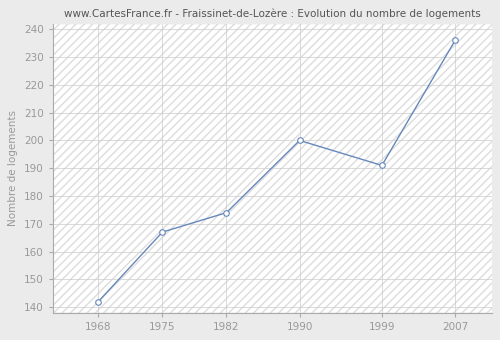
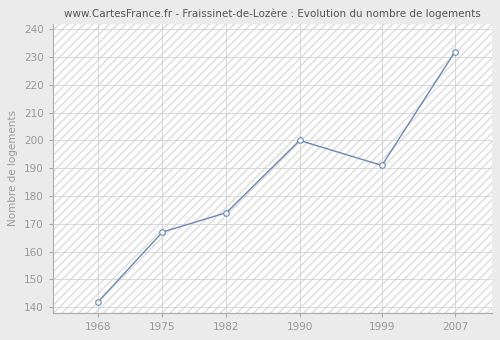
2007: 236 -> 232
